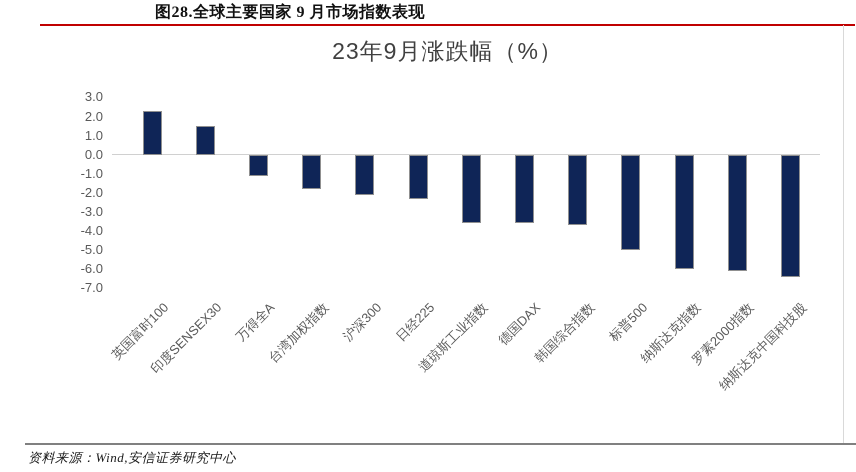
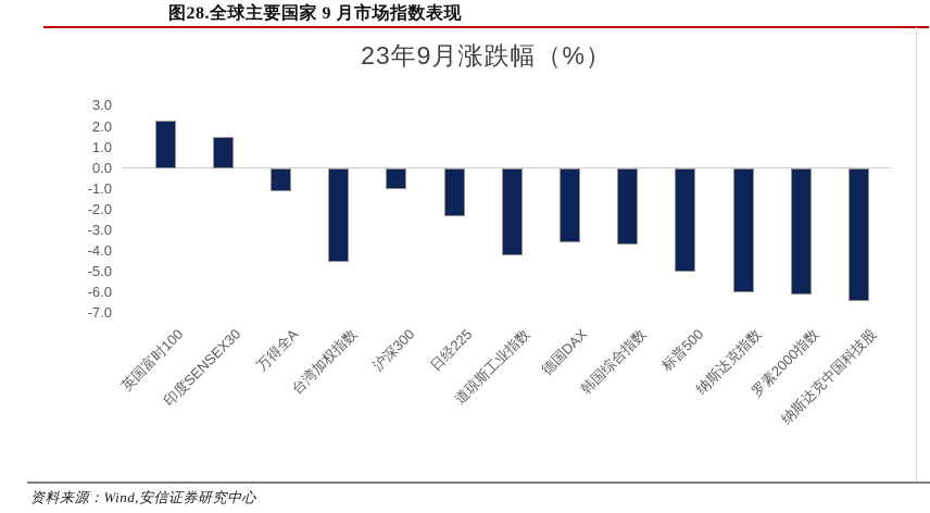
台湾加权指数: -1.8 -> -4.5
沪深300: -2.1 -> -1.0
道琼斯工业指数: -3.6 -> -4.2
